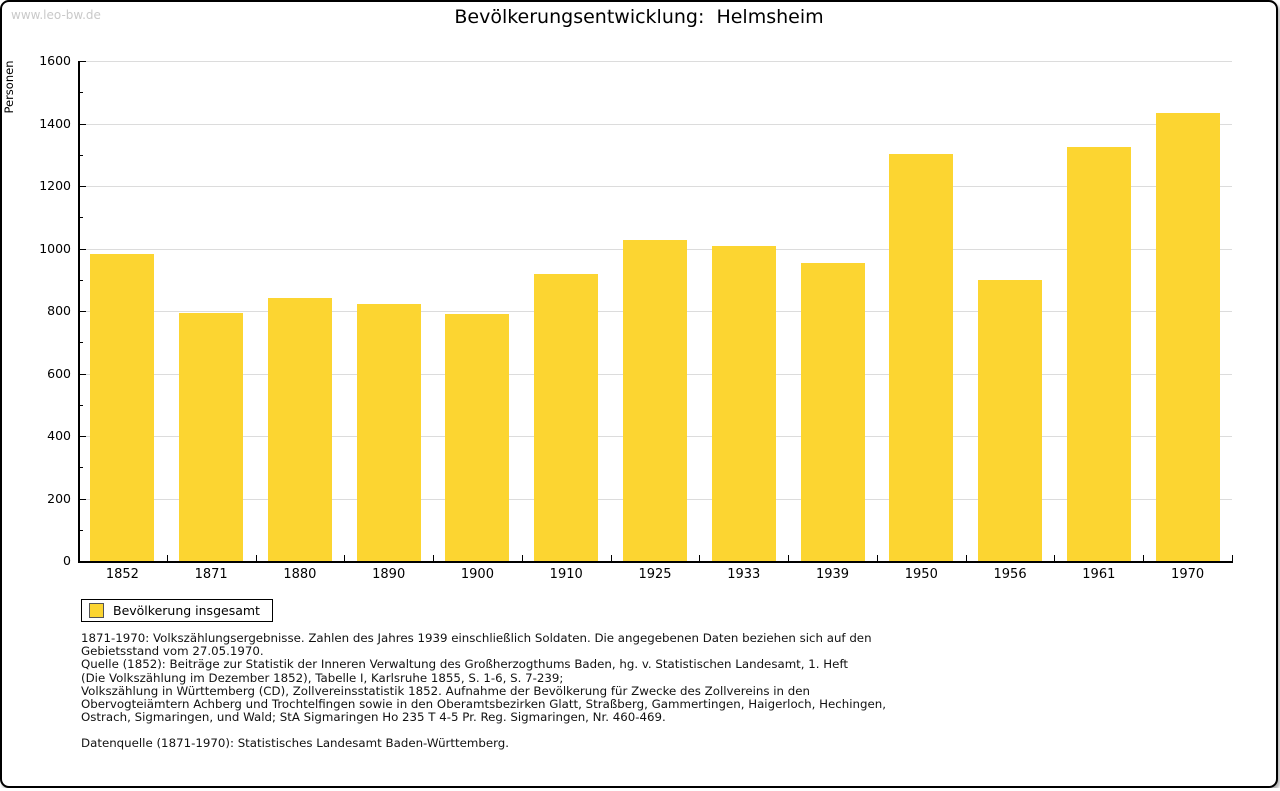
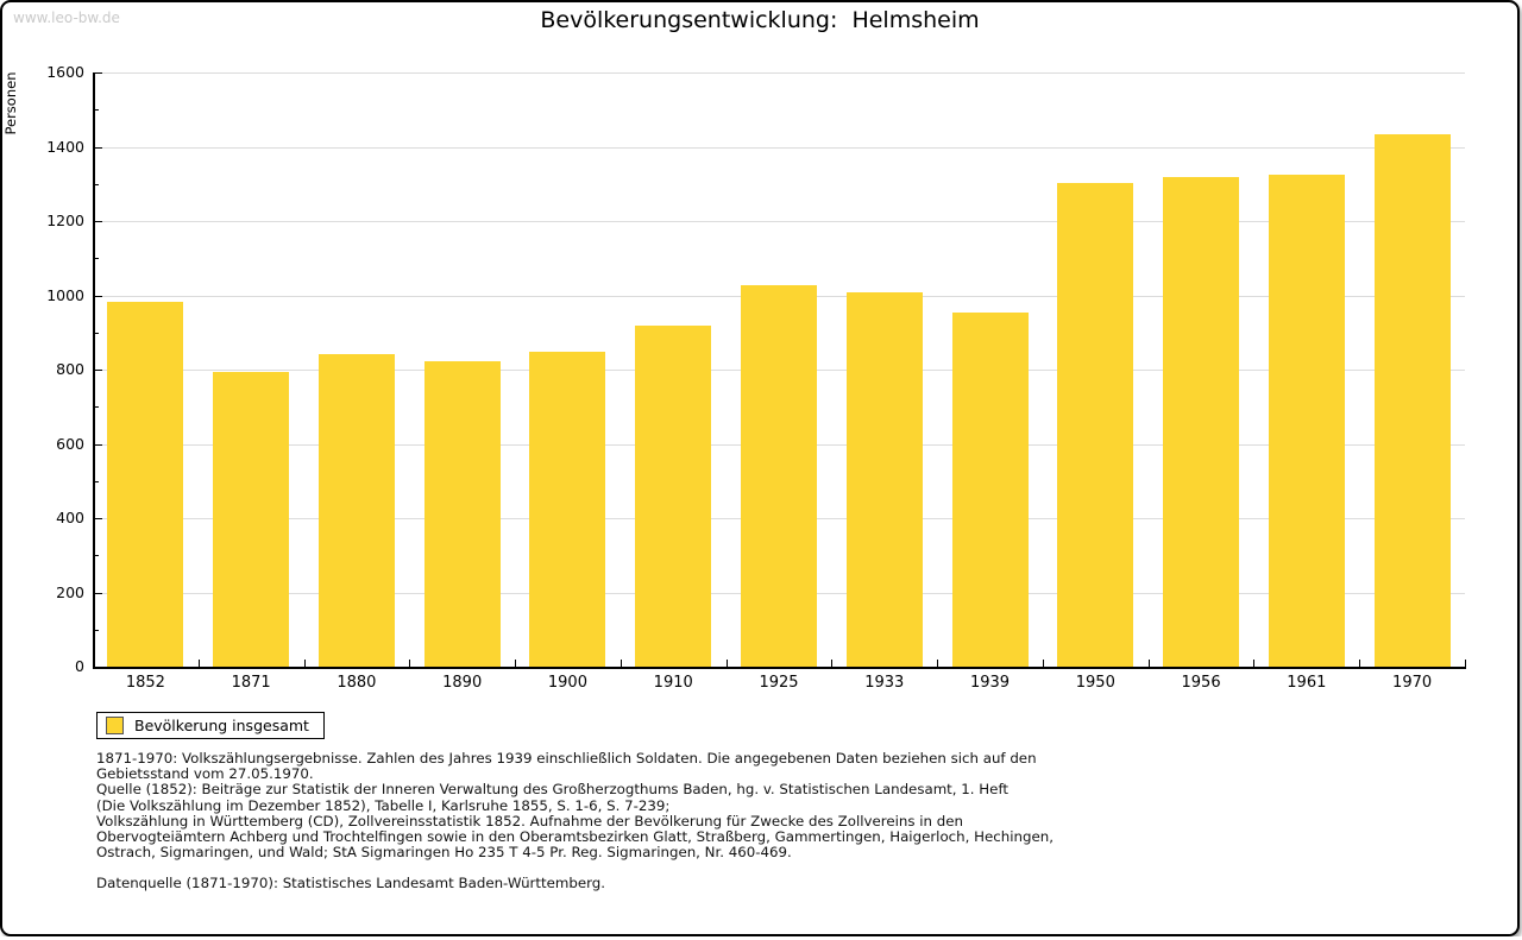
1900: 790 -> 850
1956: 900 -> 1320
